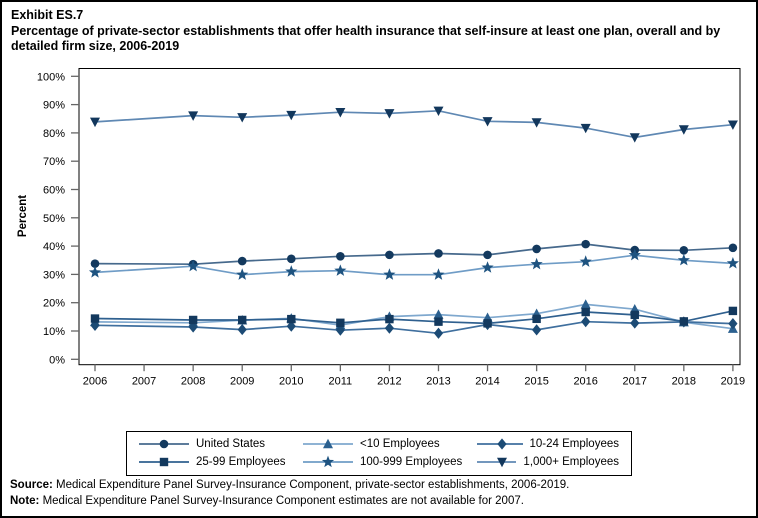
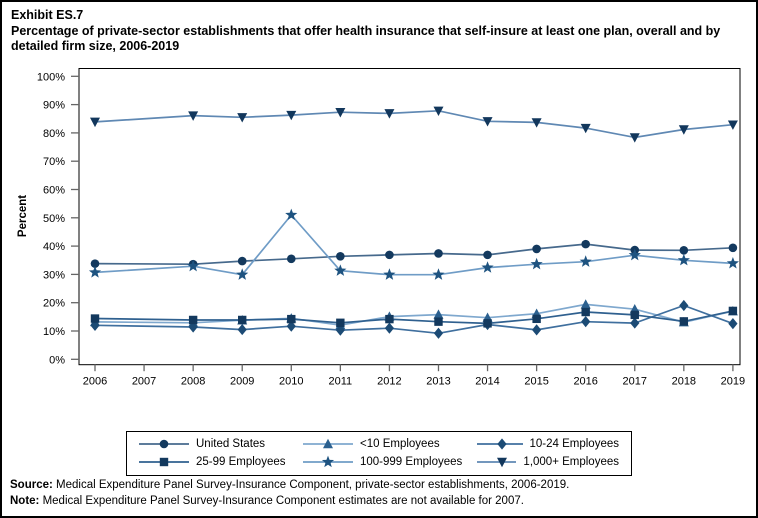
100-999 Employees/2010: 31% -> 51%
10-24 Employees/2018: 13% -> 19%
<10 Employees/2019: 11% -> 17%
